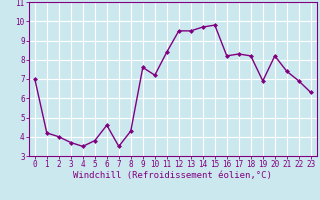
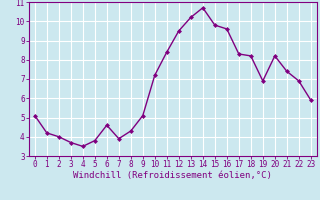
0: 7.0 -> 5.1
7: 3.5 -> 3.9
9: 7.6 -> 5.1
13: 9.5 -> 10.2
14: 9.7 -> 10.7
16: 8.2 -> 9.6
23: 6.3 -> 5.9
